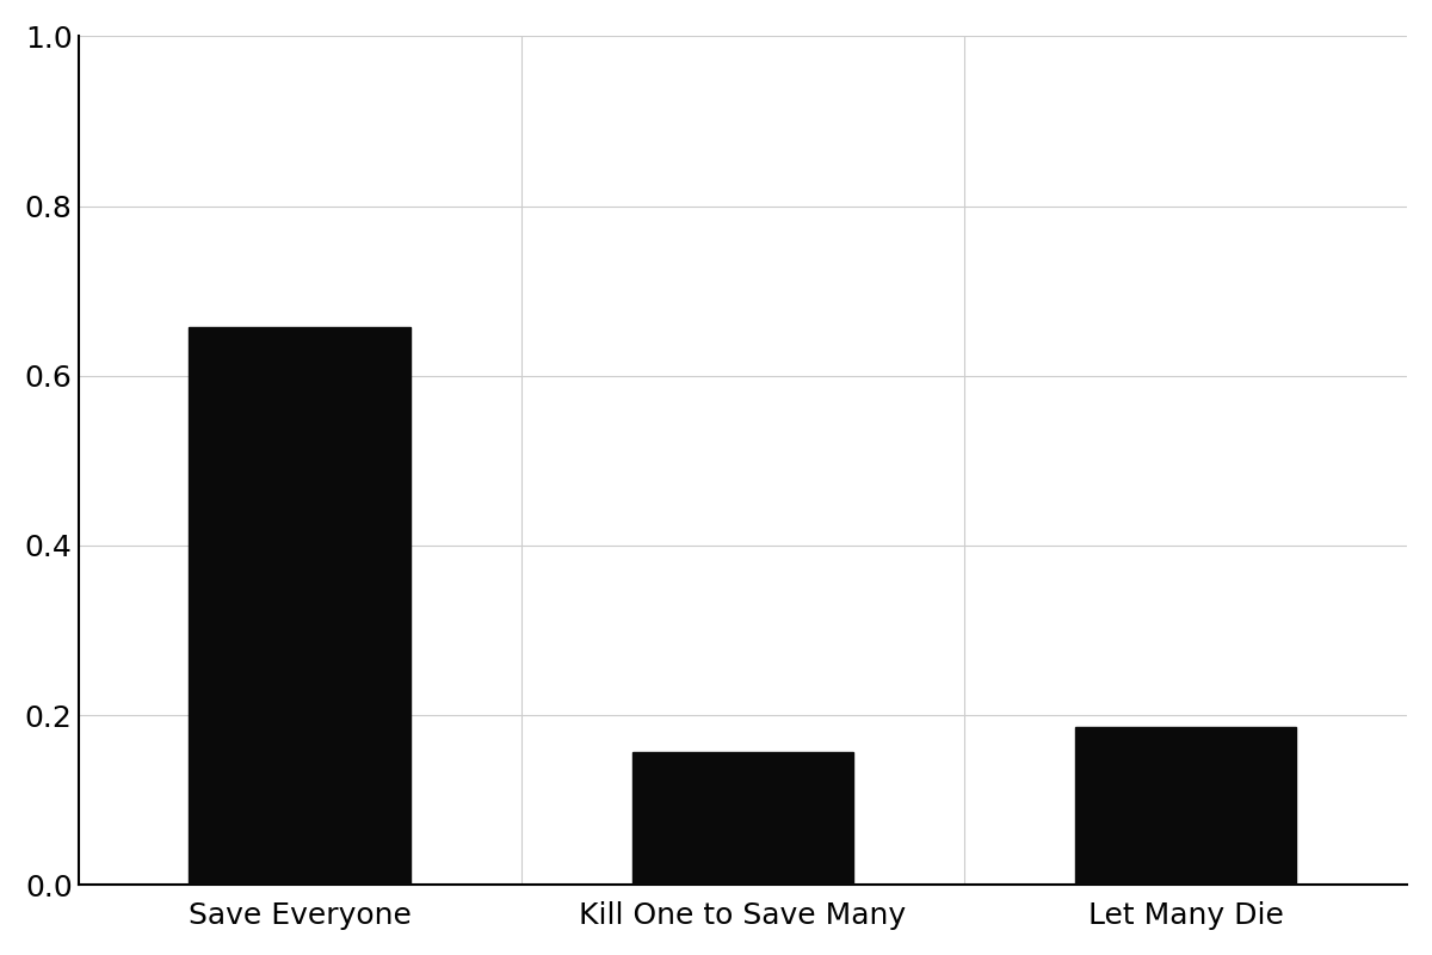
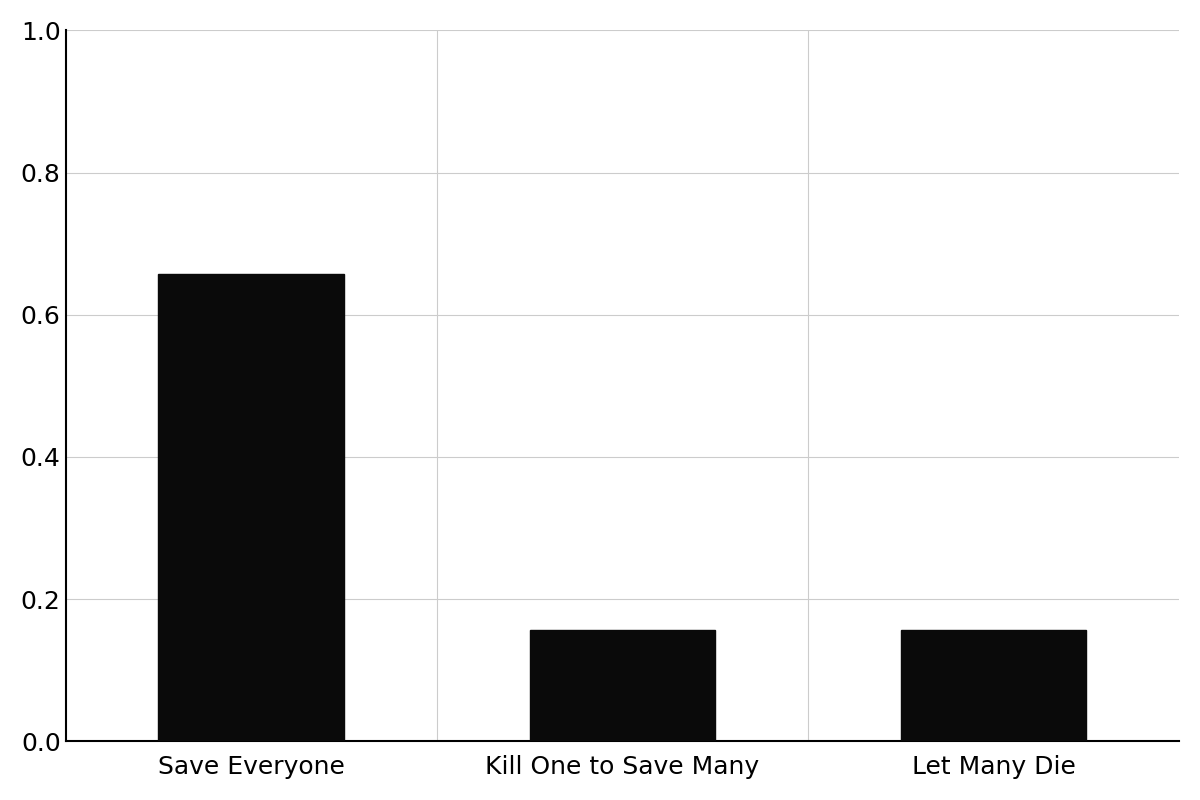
Let Many Die: 0.186 -> 0.156
